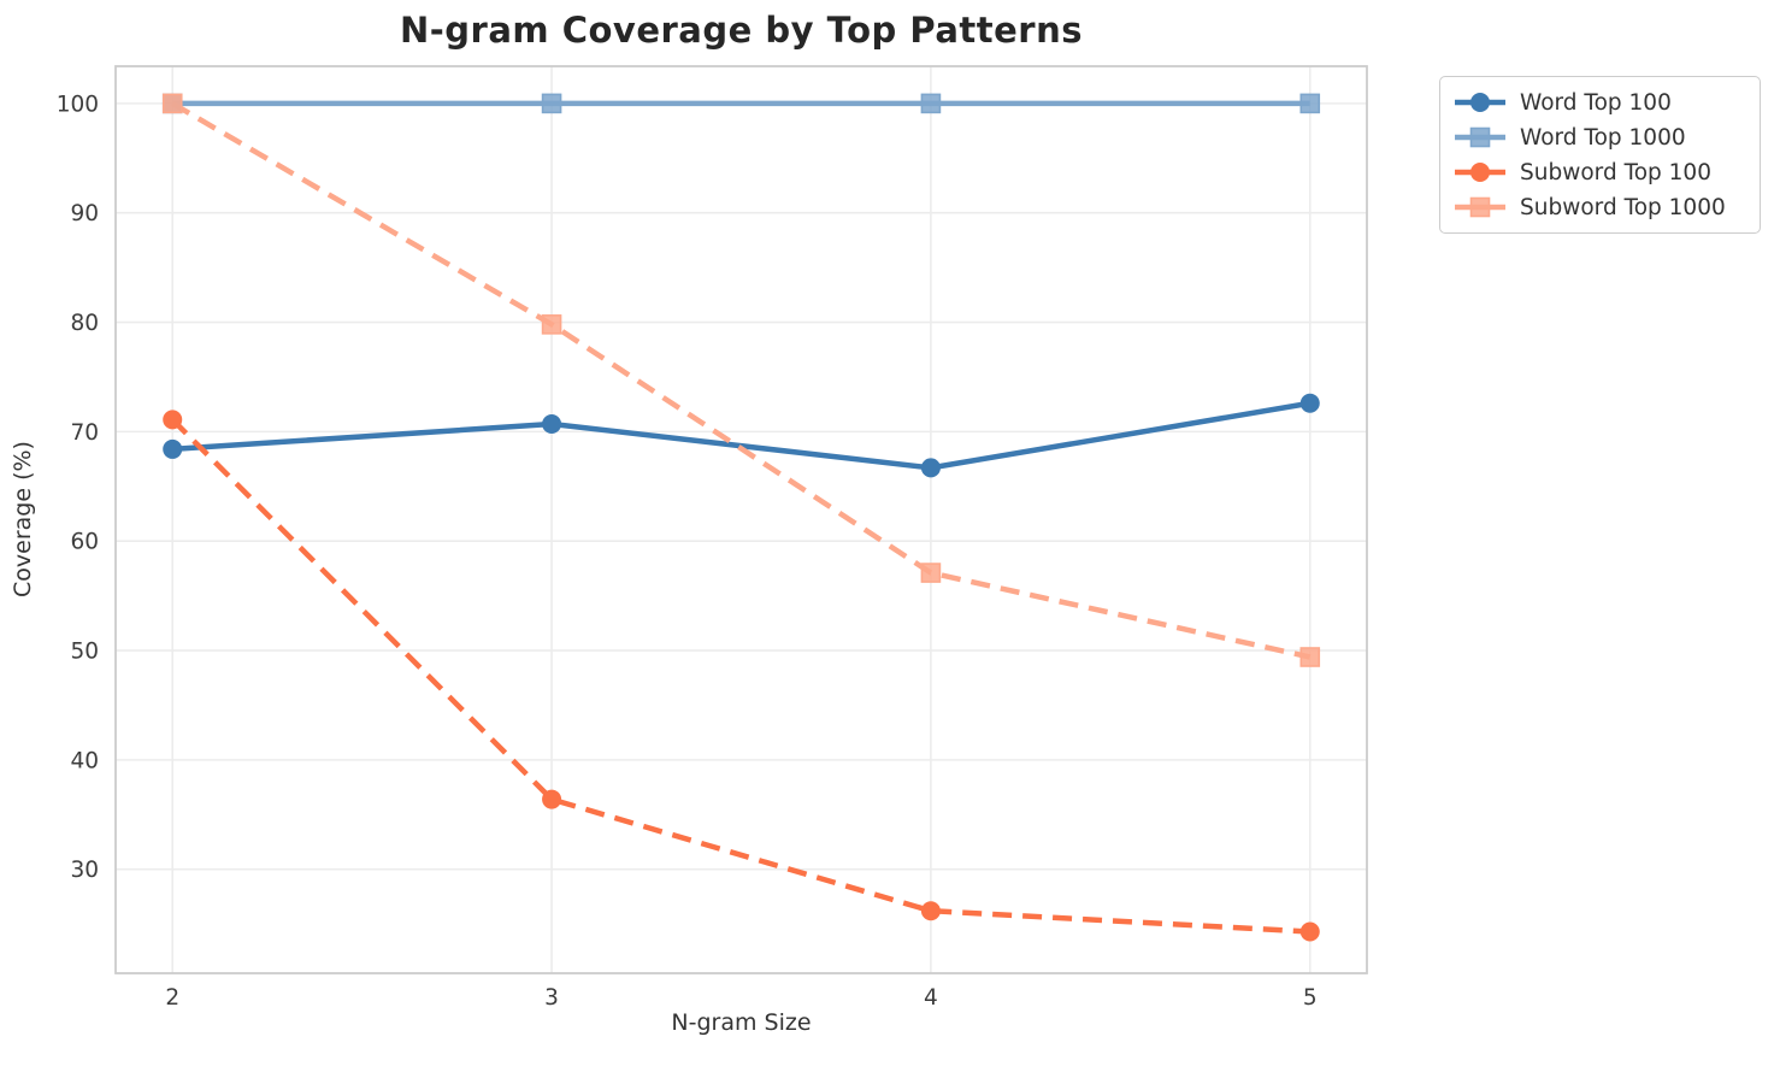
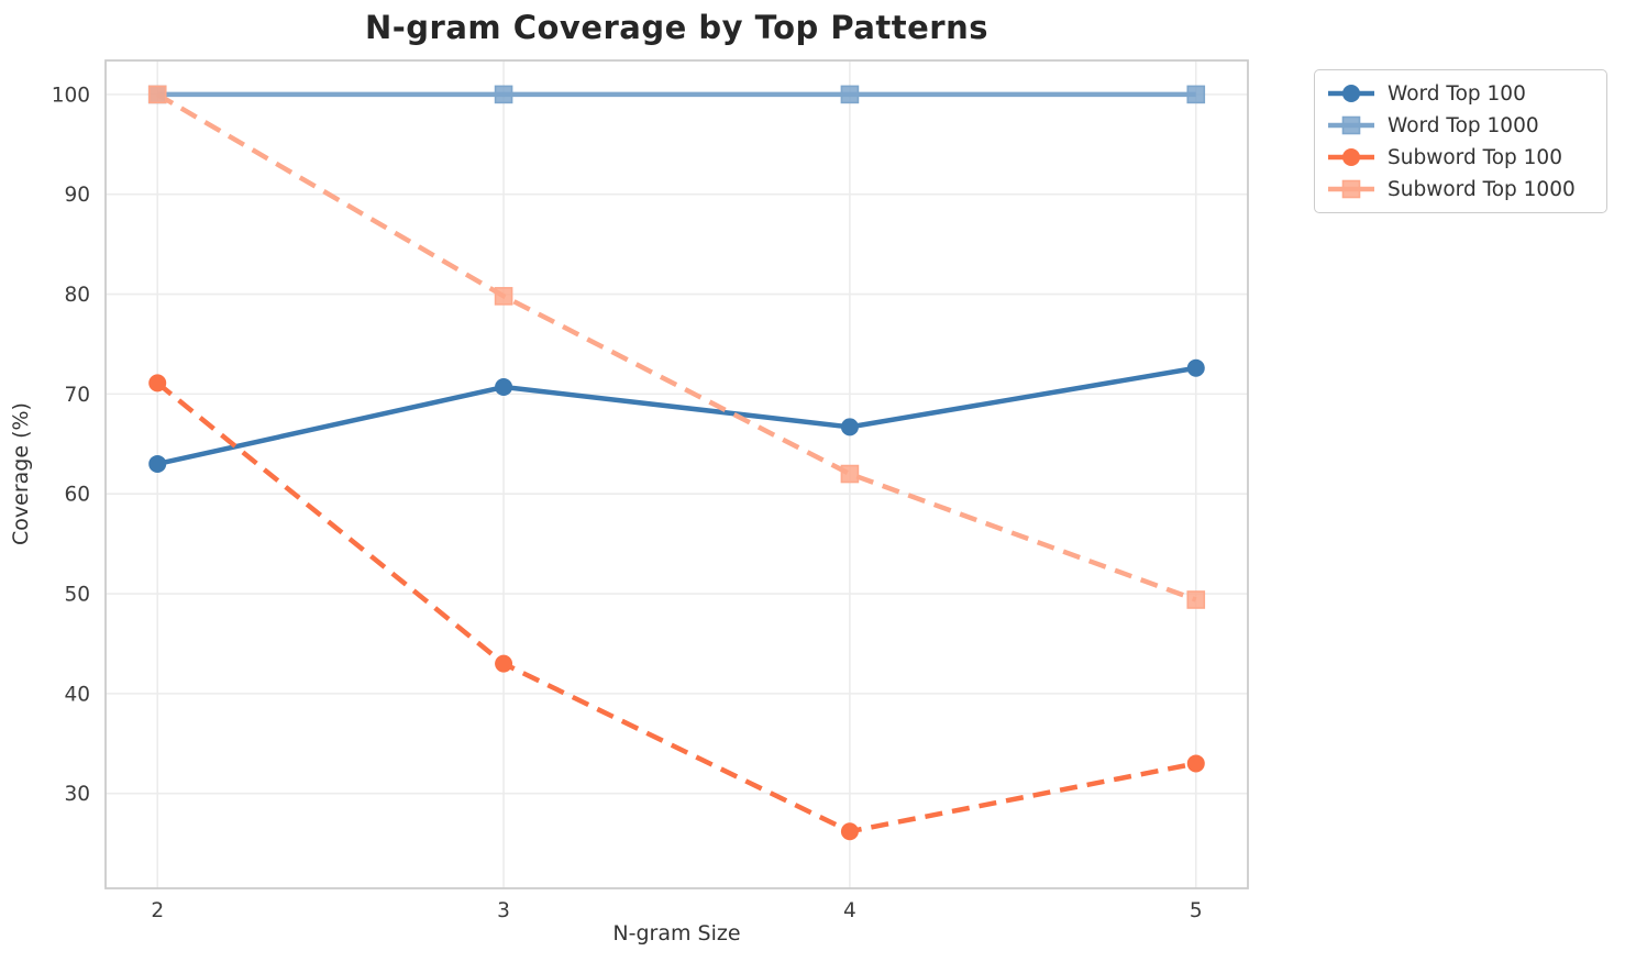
Word Top 100/2: 68 -> 63
Subword Top 100/3: 36 -> 43
Subword Top 1000/4: 57 -> 62
Subword Top 100/5: 24 -> 33
